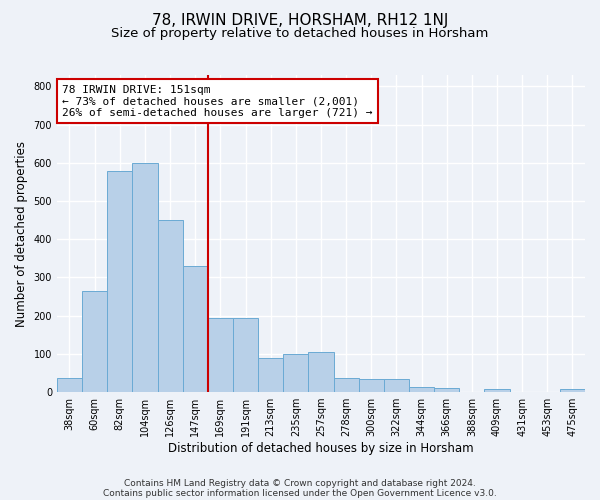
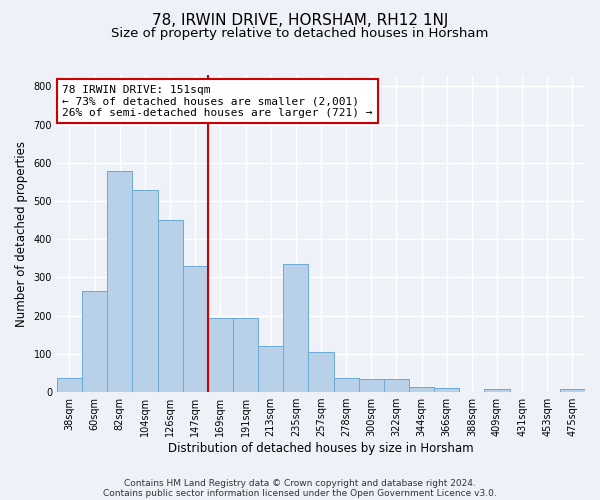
104sqm: 600 -> 530
213sqm: 90 -> 120
235sqm: 100 -> 335
